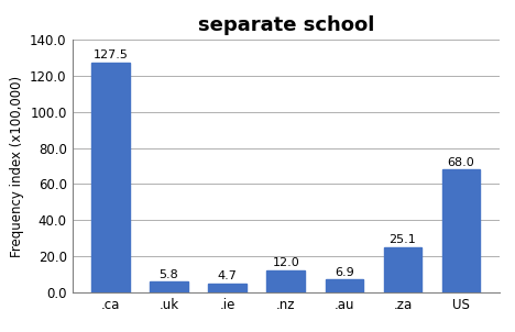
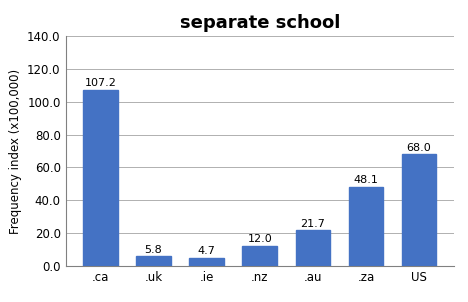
.ca: 127.5 -> 107.2
.au: 6.9 -> 21.7
.za: 25.1 -> 48.1
